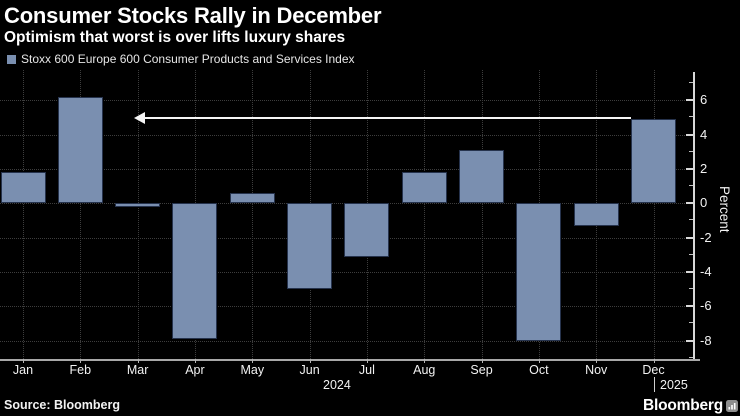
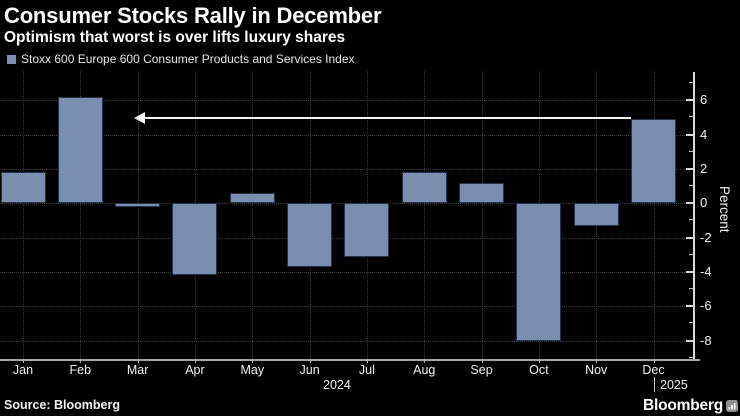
Apr: -7.9 -> -4.2
Jun: -5.0 -> -3.7
Sep: 3.1 -> 1.2
